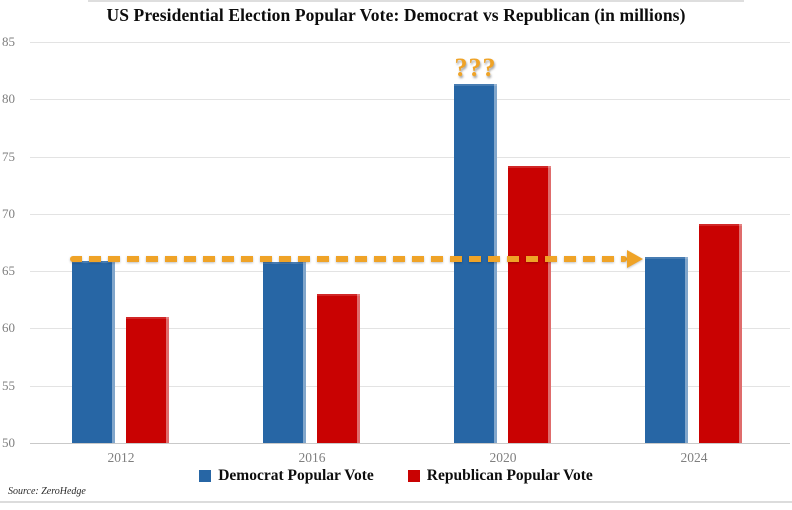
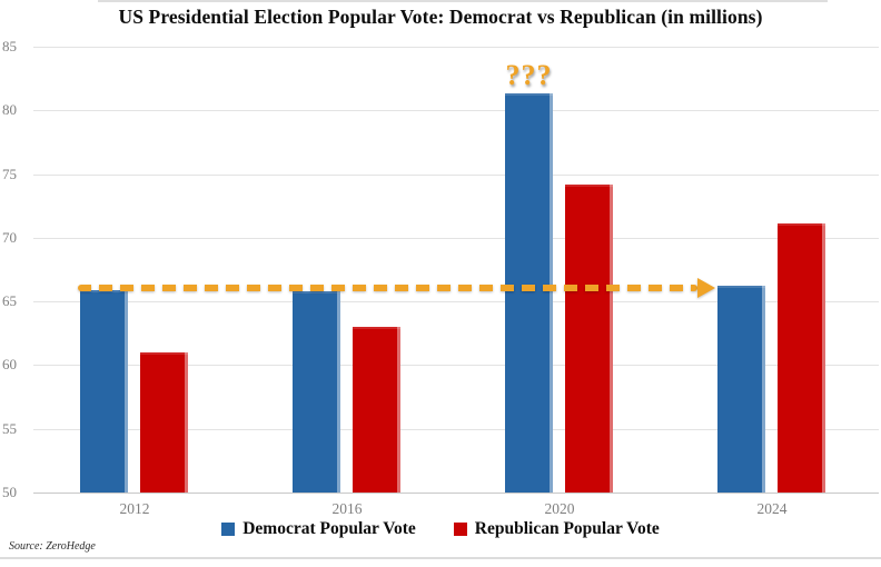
Republican Popular Vote/2024: 69.1 -> 71.1
